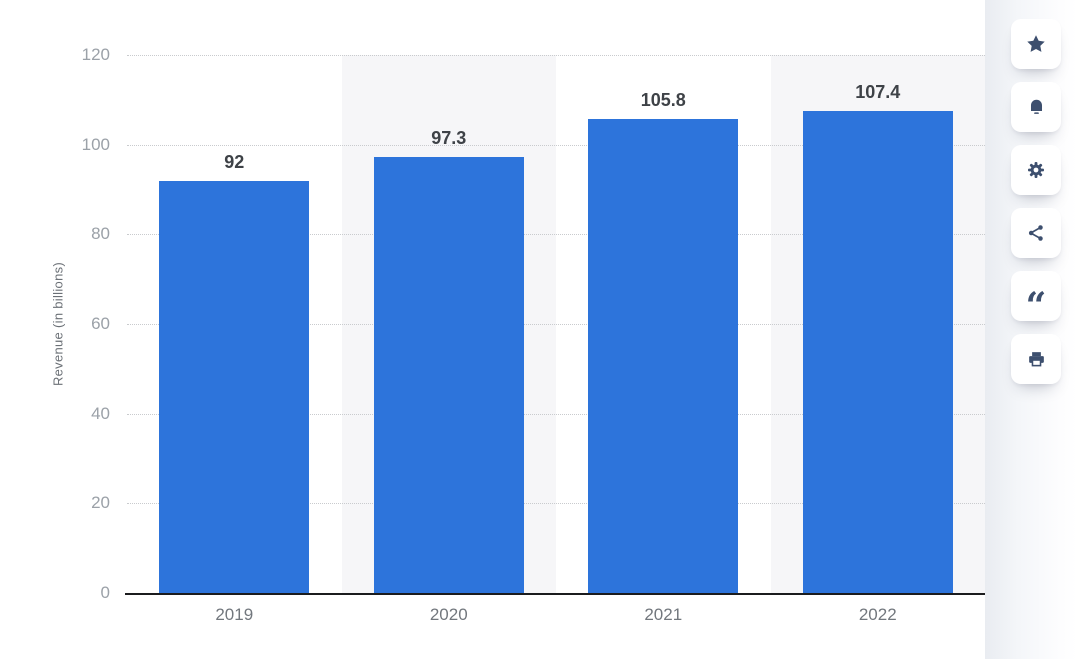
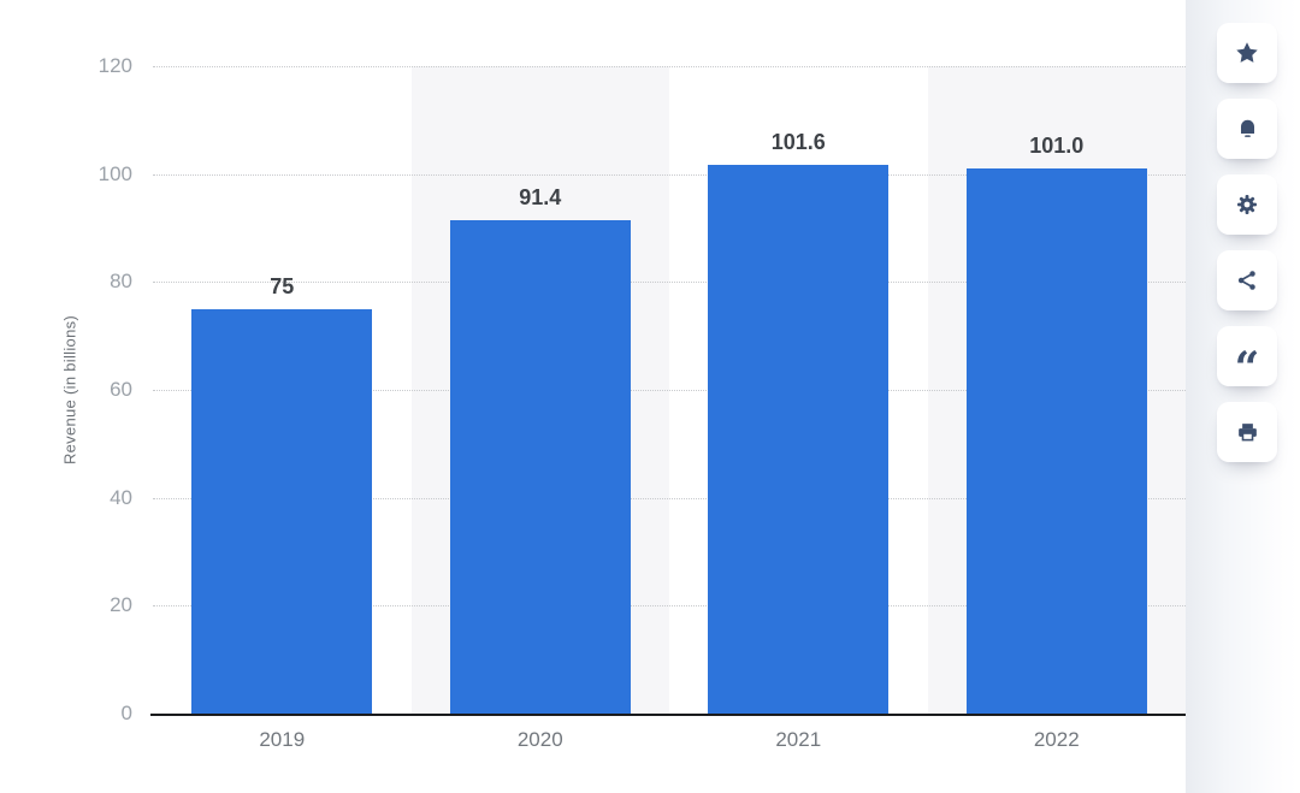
2019: 92 -> 75
2020: 97.3 -> 91.4
2021: 105.8 -> 101.6
2022: 107.4 -> 101.0
